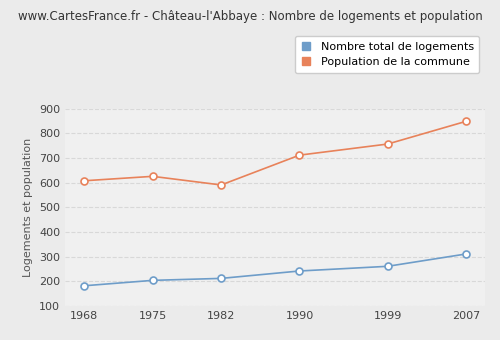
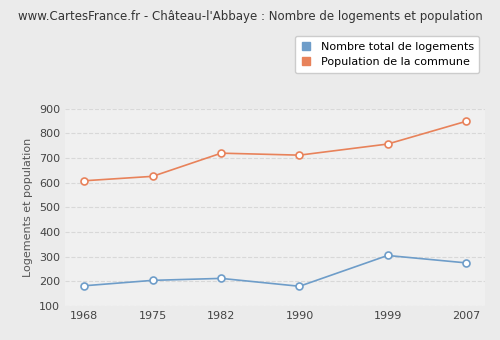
Population de la commune/1982: 591 -> 720
Nombre total de logements/1990: 242 -> 180
Nombre total de logements/1999: 261 -> 305
Nombre total de logements/2007: 311 -> 275
